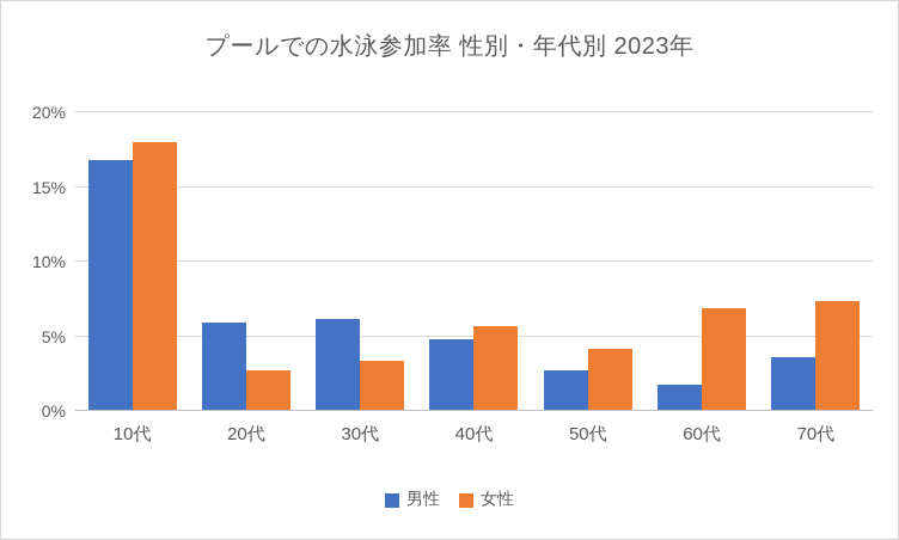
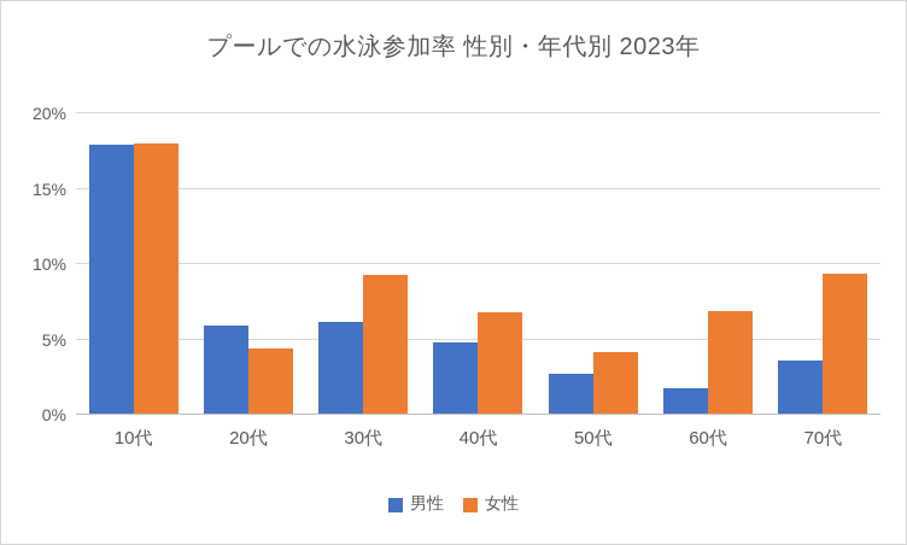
男性/10代: 16.8% -> 17.9%
女性/20代: 2.7% -> 4.4%
女性/30代: 3.4% -> 9.3%
女性/40代: 5.7% -> 6.8%
女性/70代: 7.4% -> 9.4%
